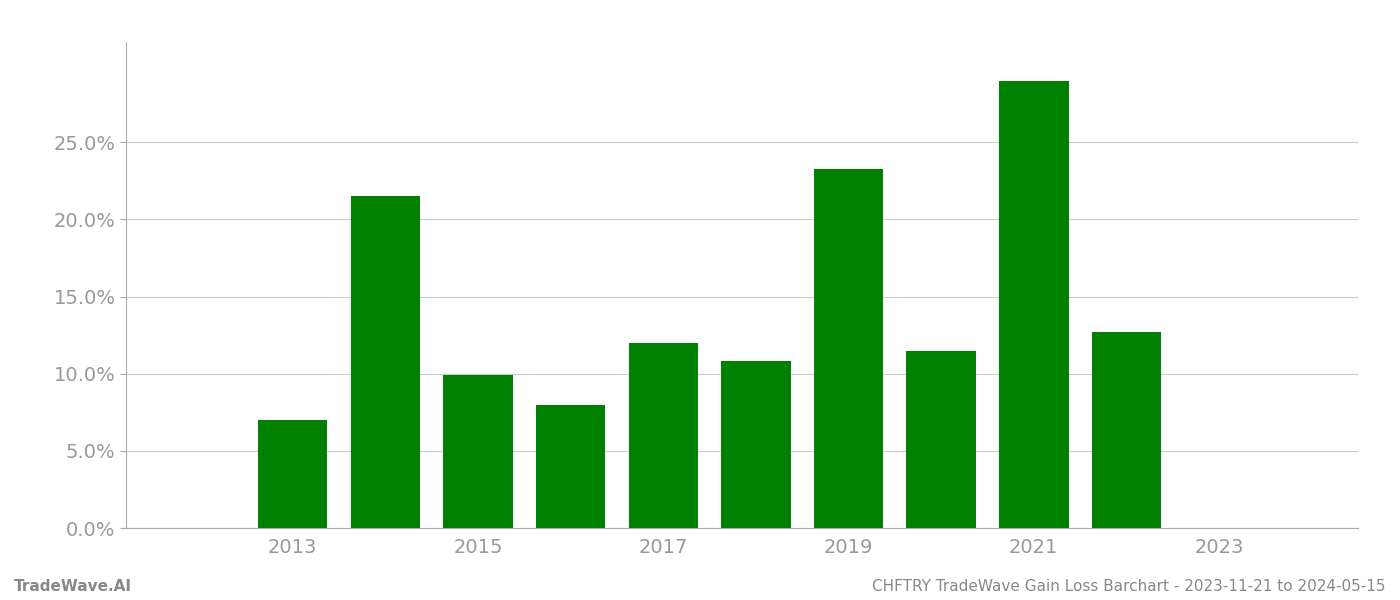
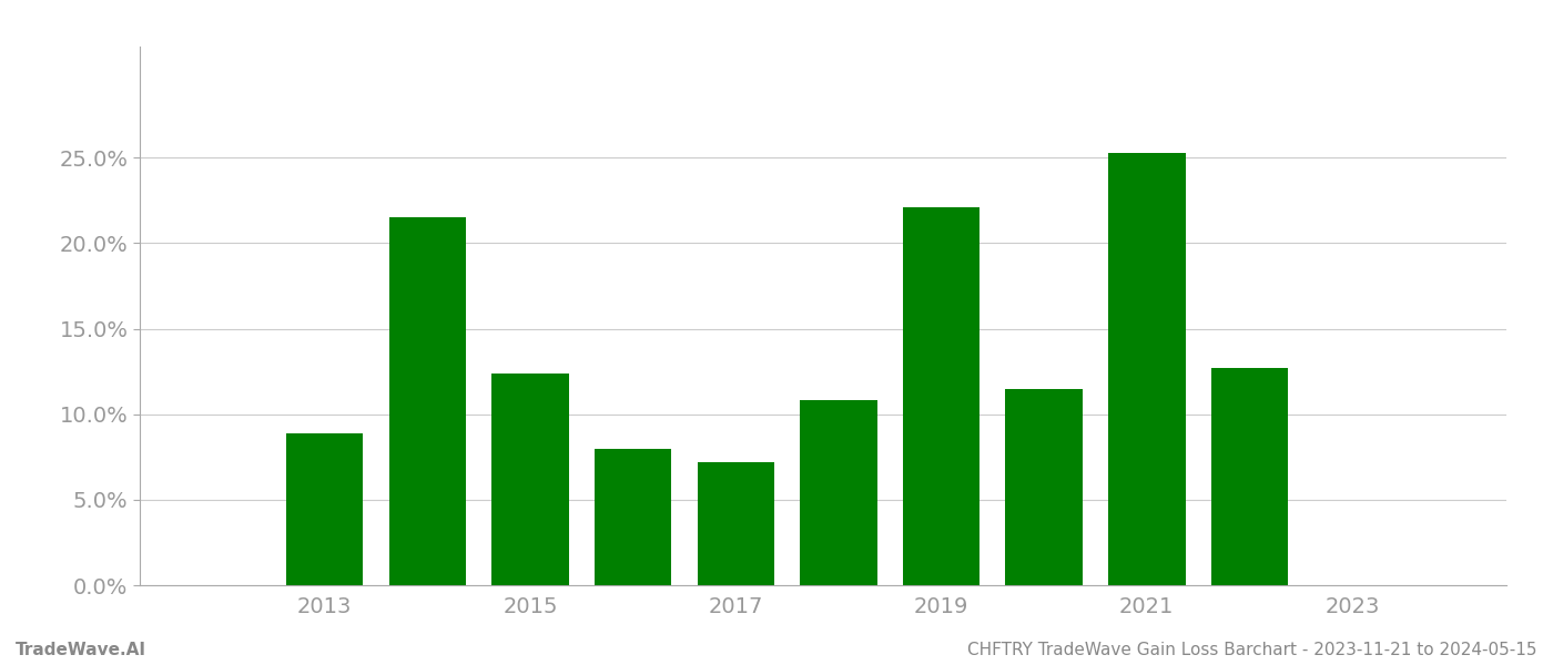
2013: 7.0% -> 8.9%
2015: 9.9% -> 12.4%
2017: 12.0% -> 7.2%
2019: 23.3% -> 22.1%
2021: 29.0% -> 25.3%
